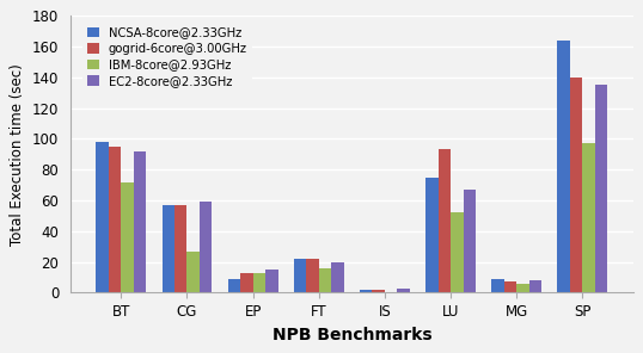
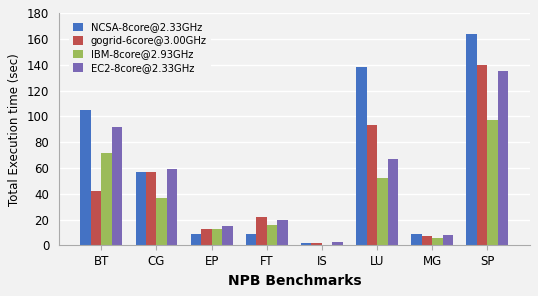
NCSA-8core@2.33GHz/BT: 98 -> 105
gogrid-6core@3.00GHz/BT: 95 -> 42
IBM-8core@2.93GHz/CG: 27 -> 37
NCSA-8core@2.33GHz/FT: 22 -> 9
NCSA-8core@2.33GHz/LU: 75 -> 138
